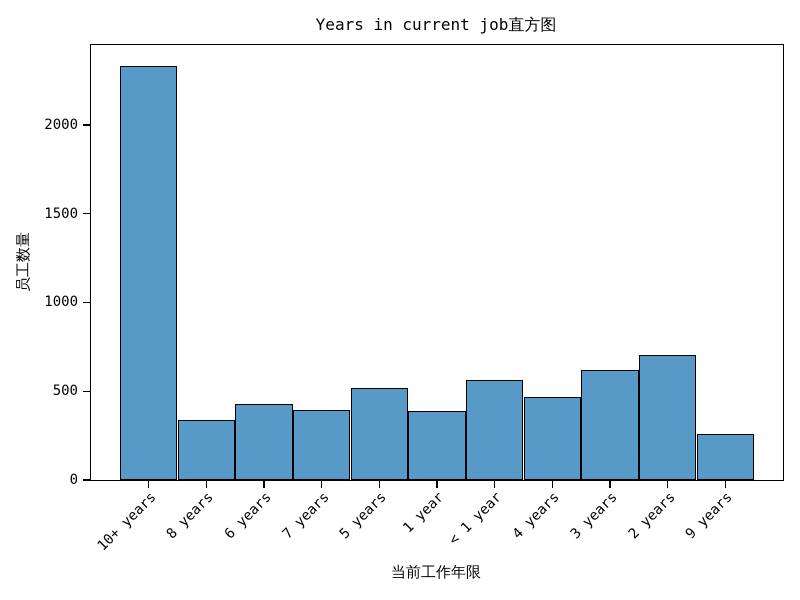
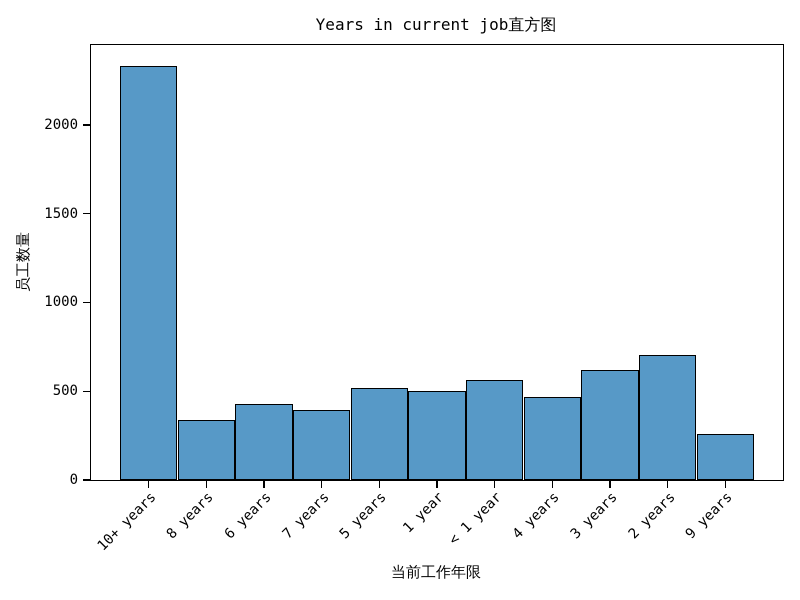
1 year: 390 -> 500
